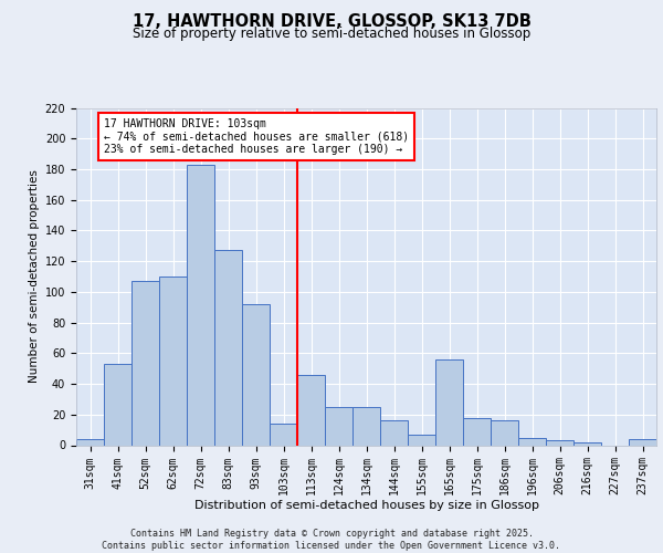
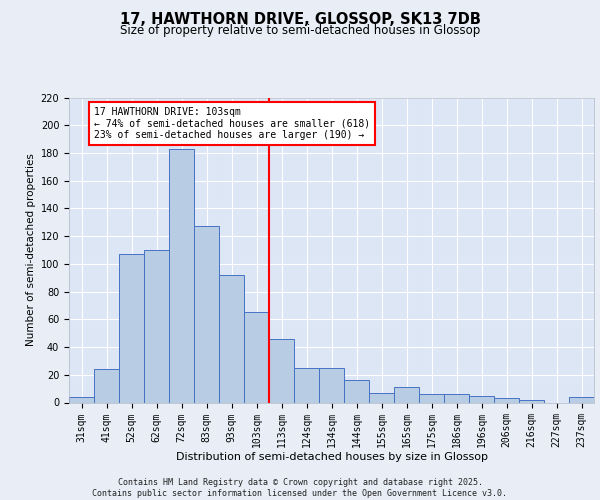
41sqm: 53 -> 24
103sqm: 14 -> 65
165sqm: 56 -> 11
175sqm: 18 -> 6
186sqm: 16 -> 6
